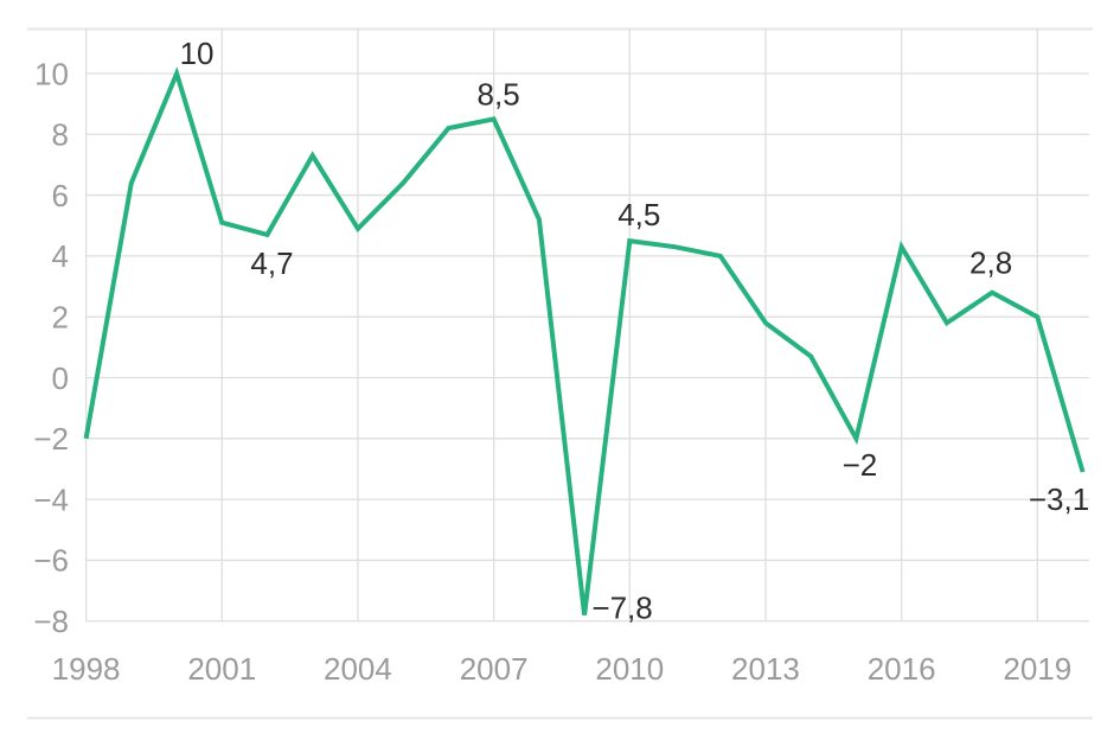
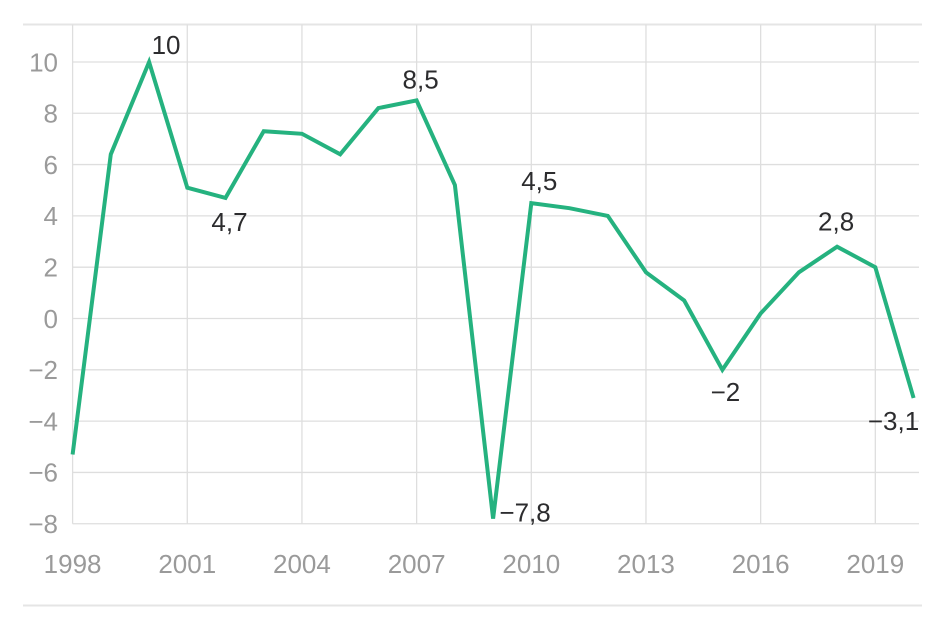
1998: -2.0 -> -5.3
2004: 4.9 -> 7.2
2016: 4.3 -> 0.2
